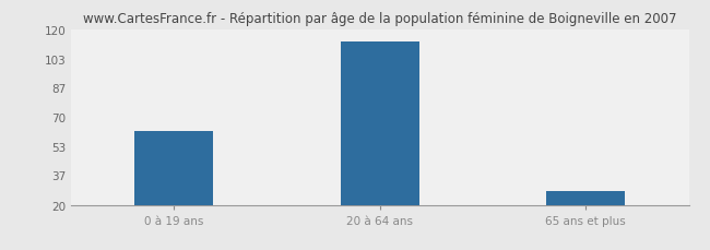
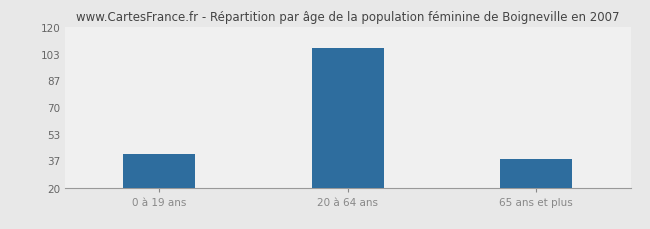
0 à 19 ans: 62 -> 41
20 à 64 ans: 113 -> 107
65 ans et plus: 28 -> 38
